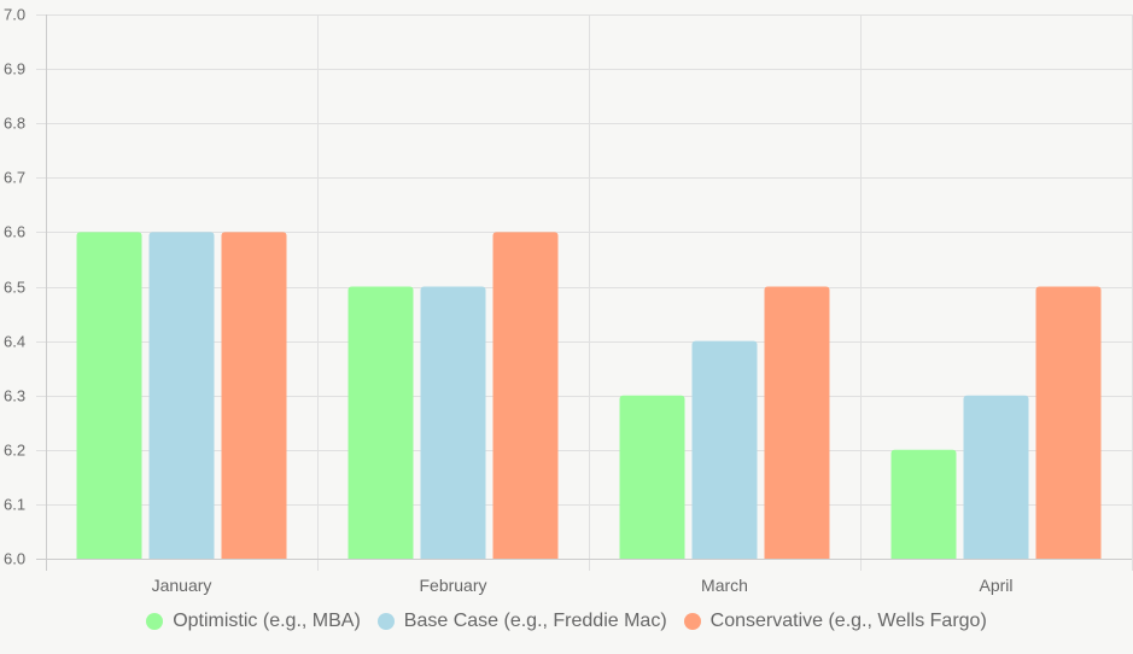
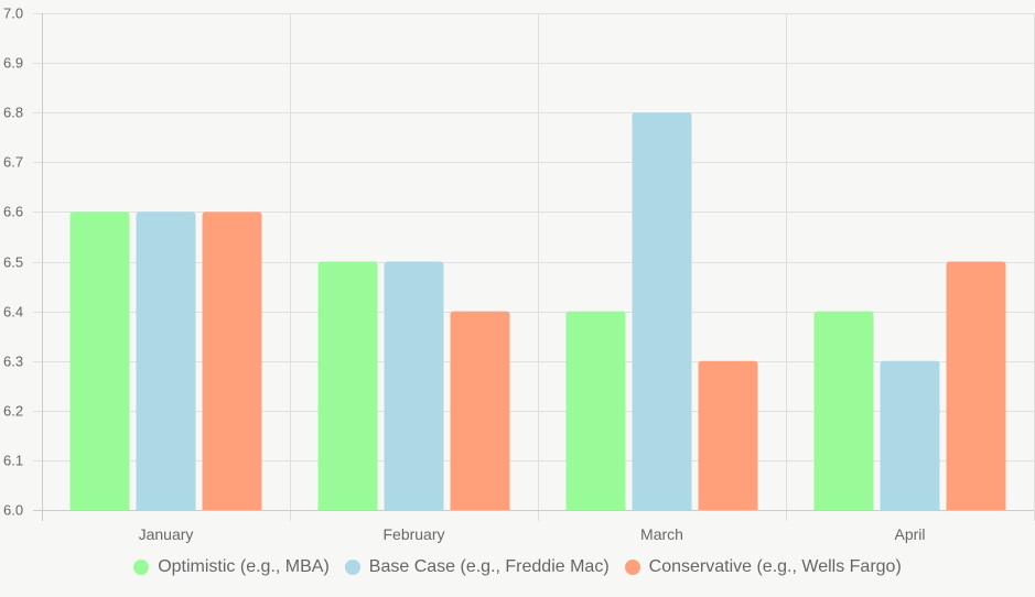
Conservative (e.g., Wells Fargo)/February: 6.6 -> 6.4
Optimistic (e.g., MBA)/March: 6.3 -> 6.4
Base Case (e.g., Freddie Mac)/March: 6.4 -> 6.8
Conservative (e.g., Wells Fargo)/March: 6.5 -> 6.3
Optimistic (e.g., MBA)/April: 6.2 -> 6.4
